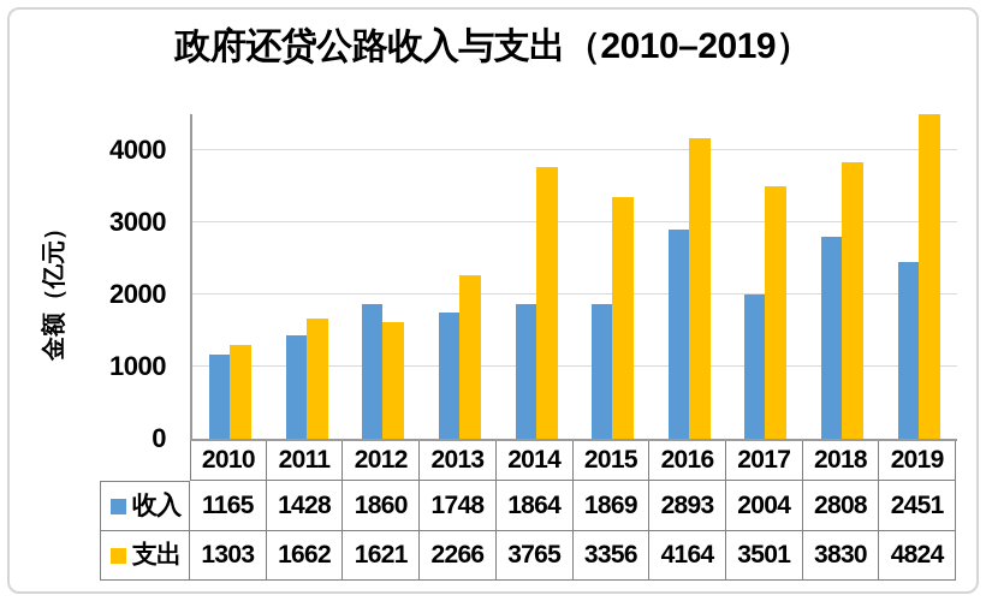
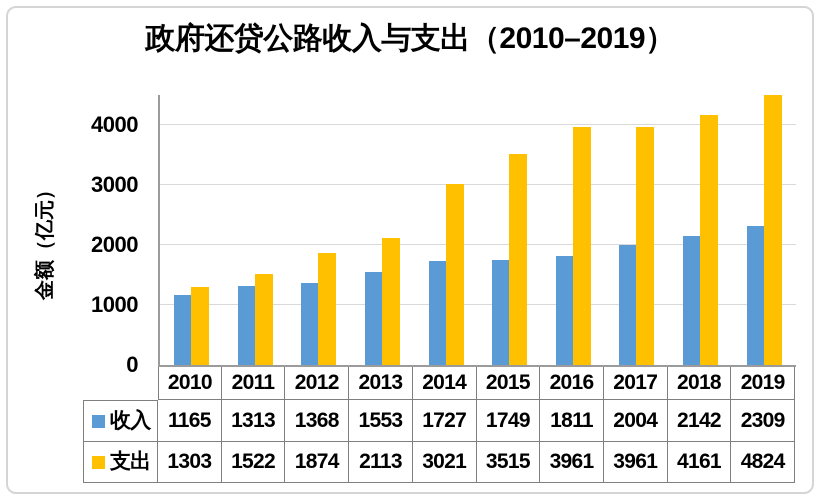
收入/2011: 1428 -> 1313
支出/2011: 1662 -> 1522
收入/2012: 1860 -> 1368
支出/2012: 1621 -> 1874
收入/2013: 1748 -> 1553
支出/2013: 2266 -> 2113
收入/2014: 1864 -> 1727
支出/2014: 3765 -> 3021
收入/2015: 1869 -> 1749
支出/2015: 3356 -> 3515
收入/2016: 2893 -> 1811
支出/2016: 4164 -> 3961
支出/2017: 3501 -> 3961
收入/2018: 2808 -> 2142
支出/2018: 3830 -> 4161
收入/2019: 2451 -> 2309
